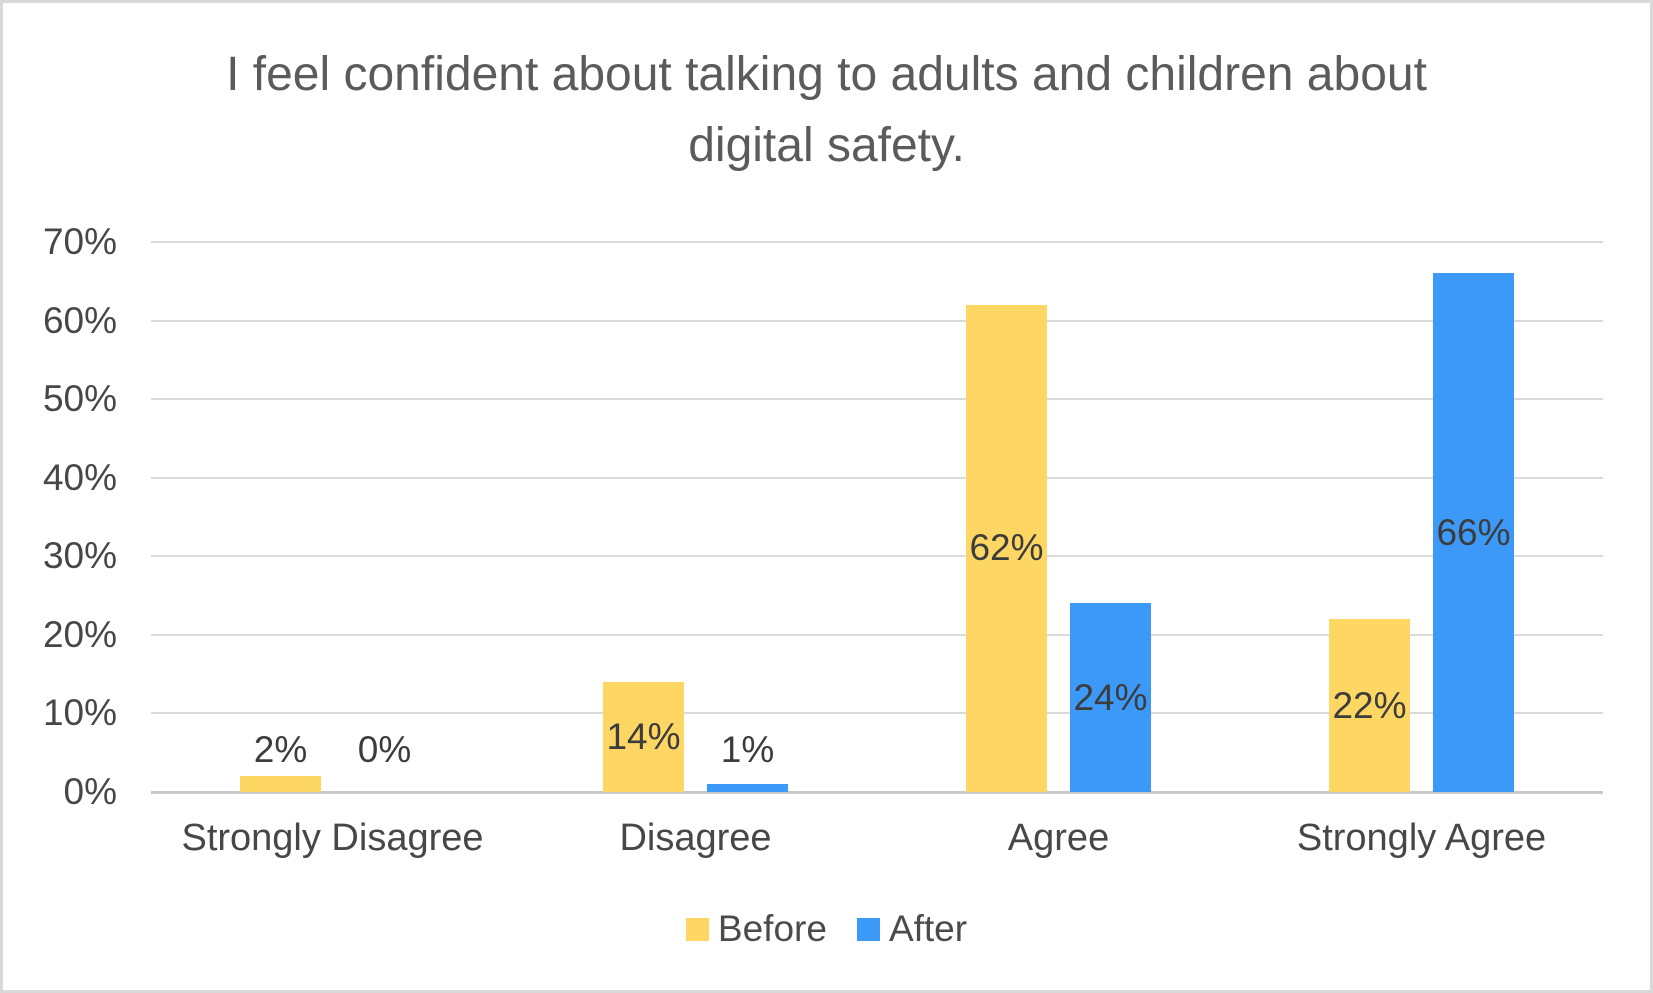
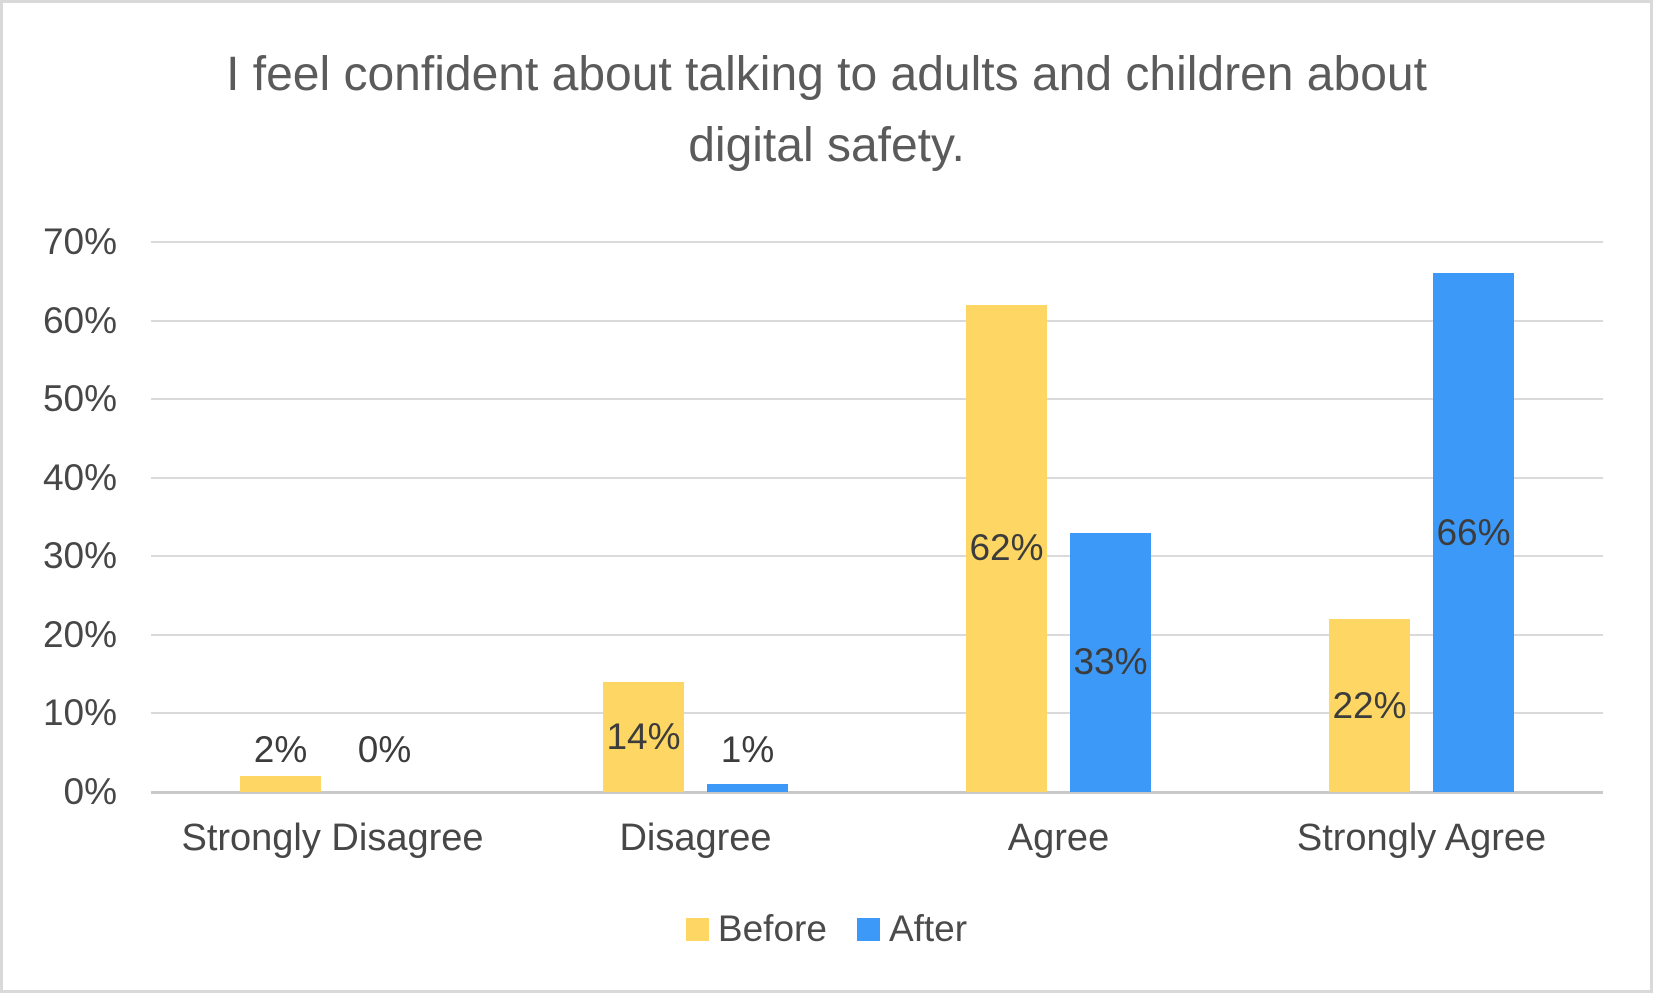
After/Agree: 24% -> 33%
